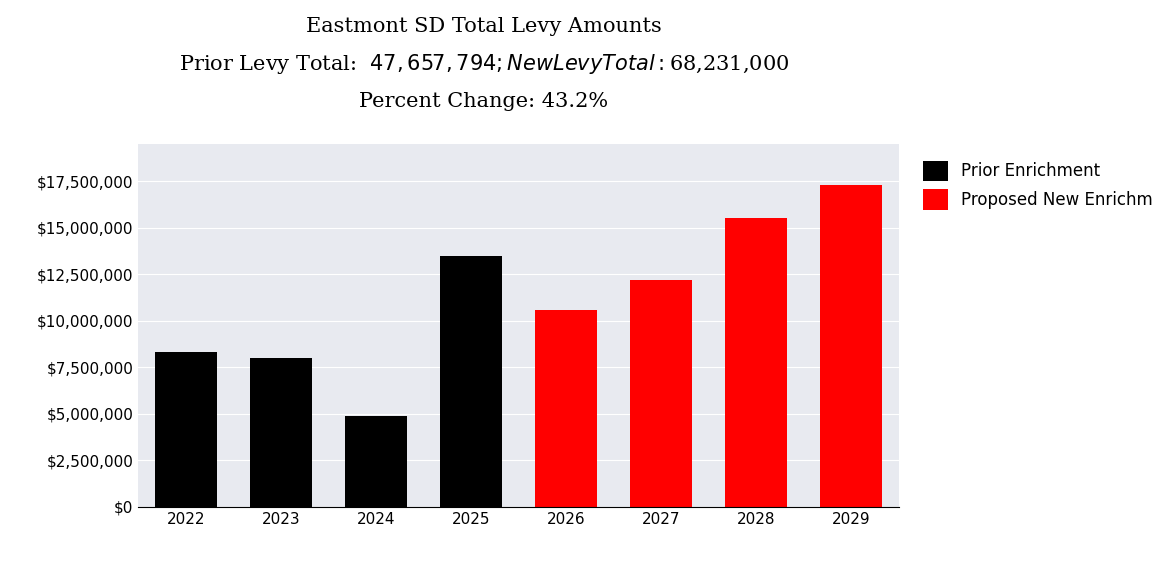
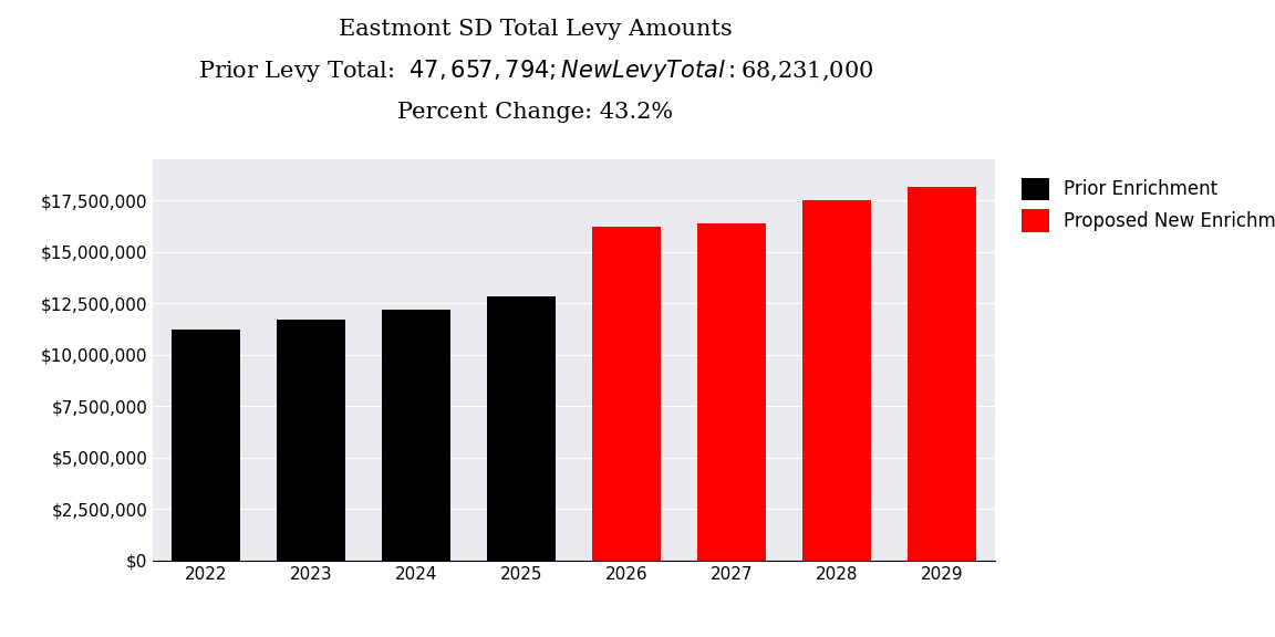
2022: $8,300,000 -> $11,200,000
2023: $8,000,000 -> $11,700,000
2024: $4,900,000 -> $12,200,000
2025: $13,500,000 -> $12,800,000
2026: $10,600,000 -> $16,200,000
2027: $12,200,000 -> $16,400,000
2028: $15,500,000 -> $17,500,000
2029: $17,300,000 -> $18,100,000
